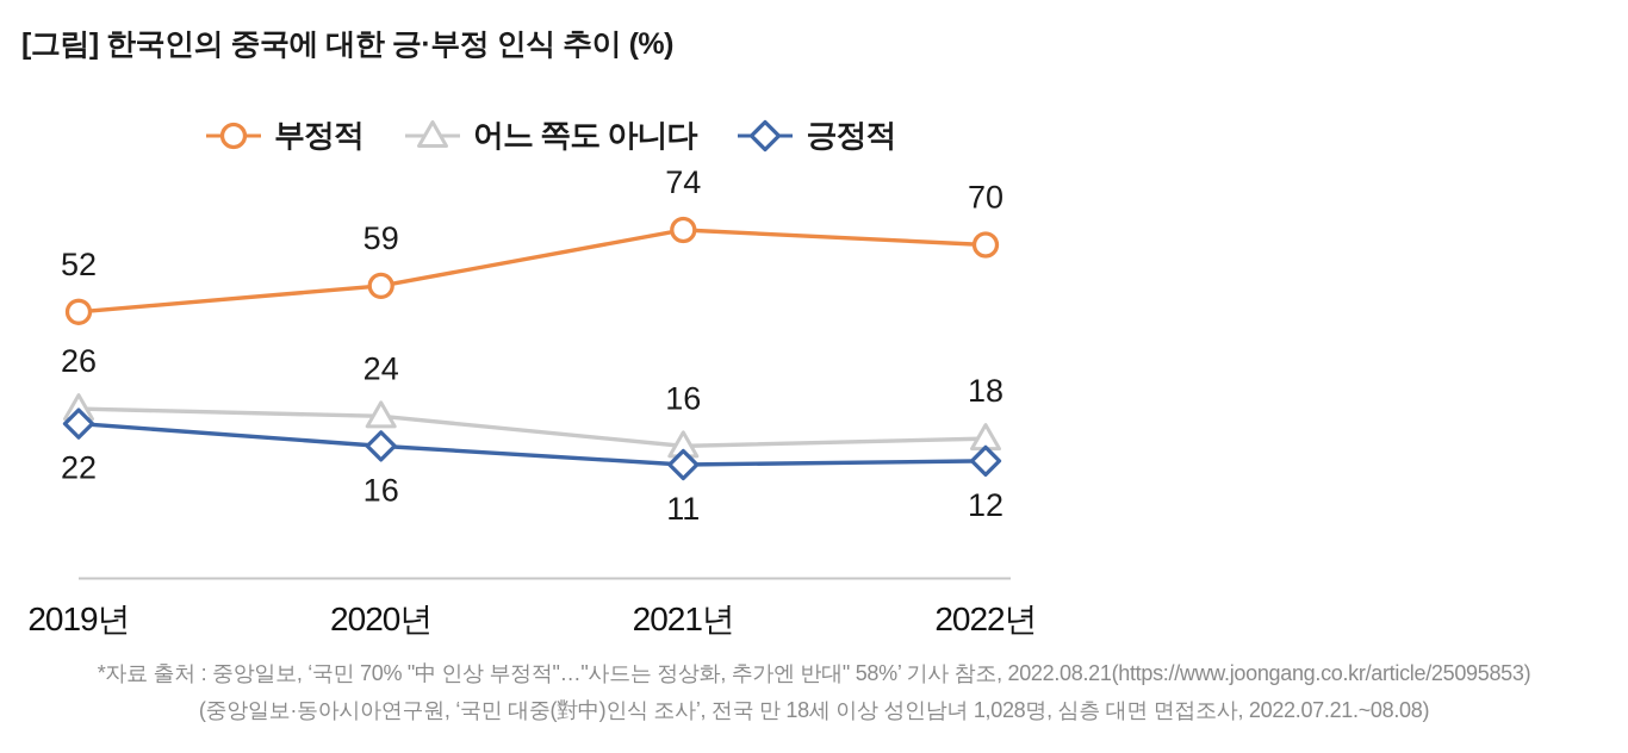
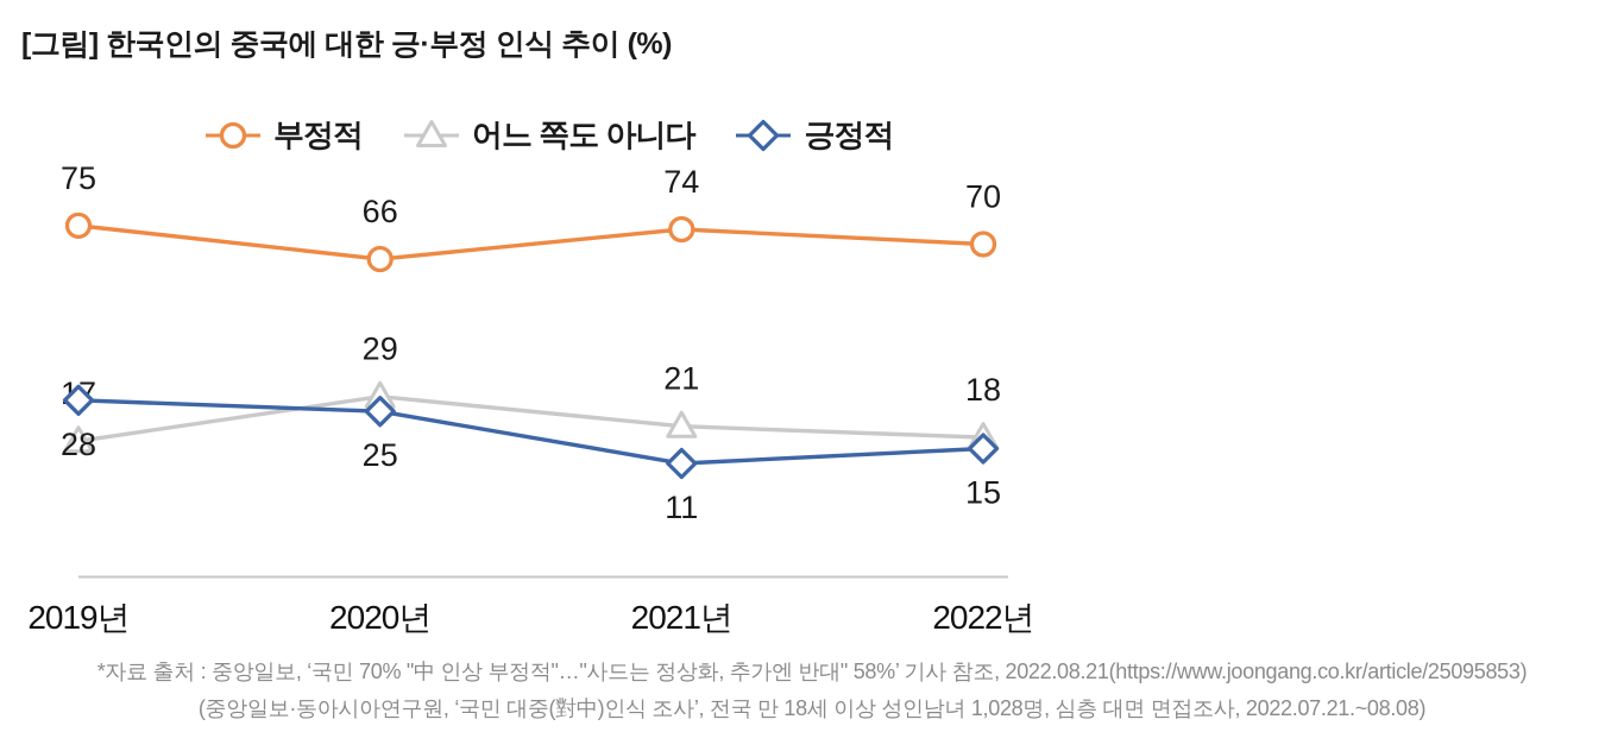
부정적/2019년: 52 -> 75
어느 쪽도 아니다/2019년: 26 -> 17
긍정적/2019년: 22 -> 28
부정적/2020년: 59 -> 66
어느 쪽도 아니다/2020년: 24 -> 29
긍정적/2020년: 16 -> 25
어느 쪽도 아니다/2021년: 16 -> 21
긍정적/2022년: 12 -> 15
